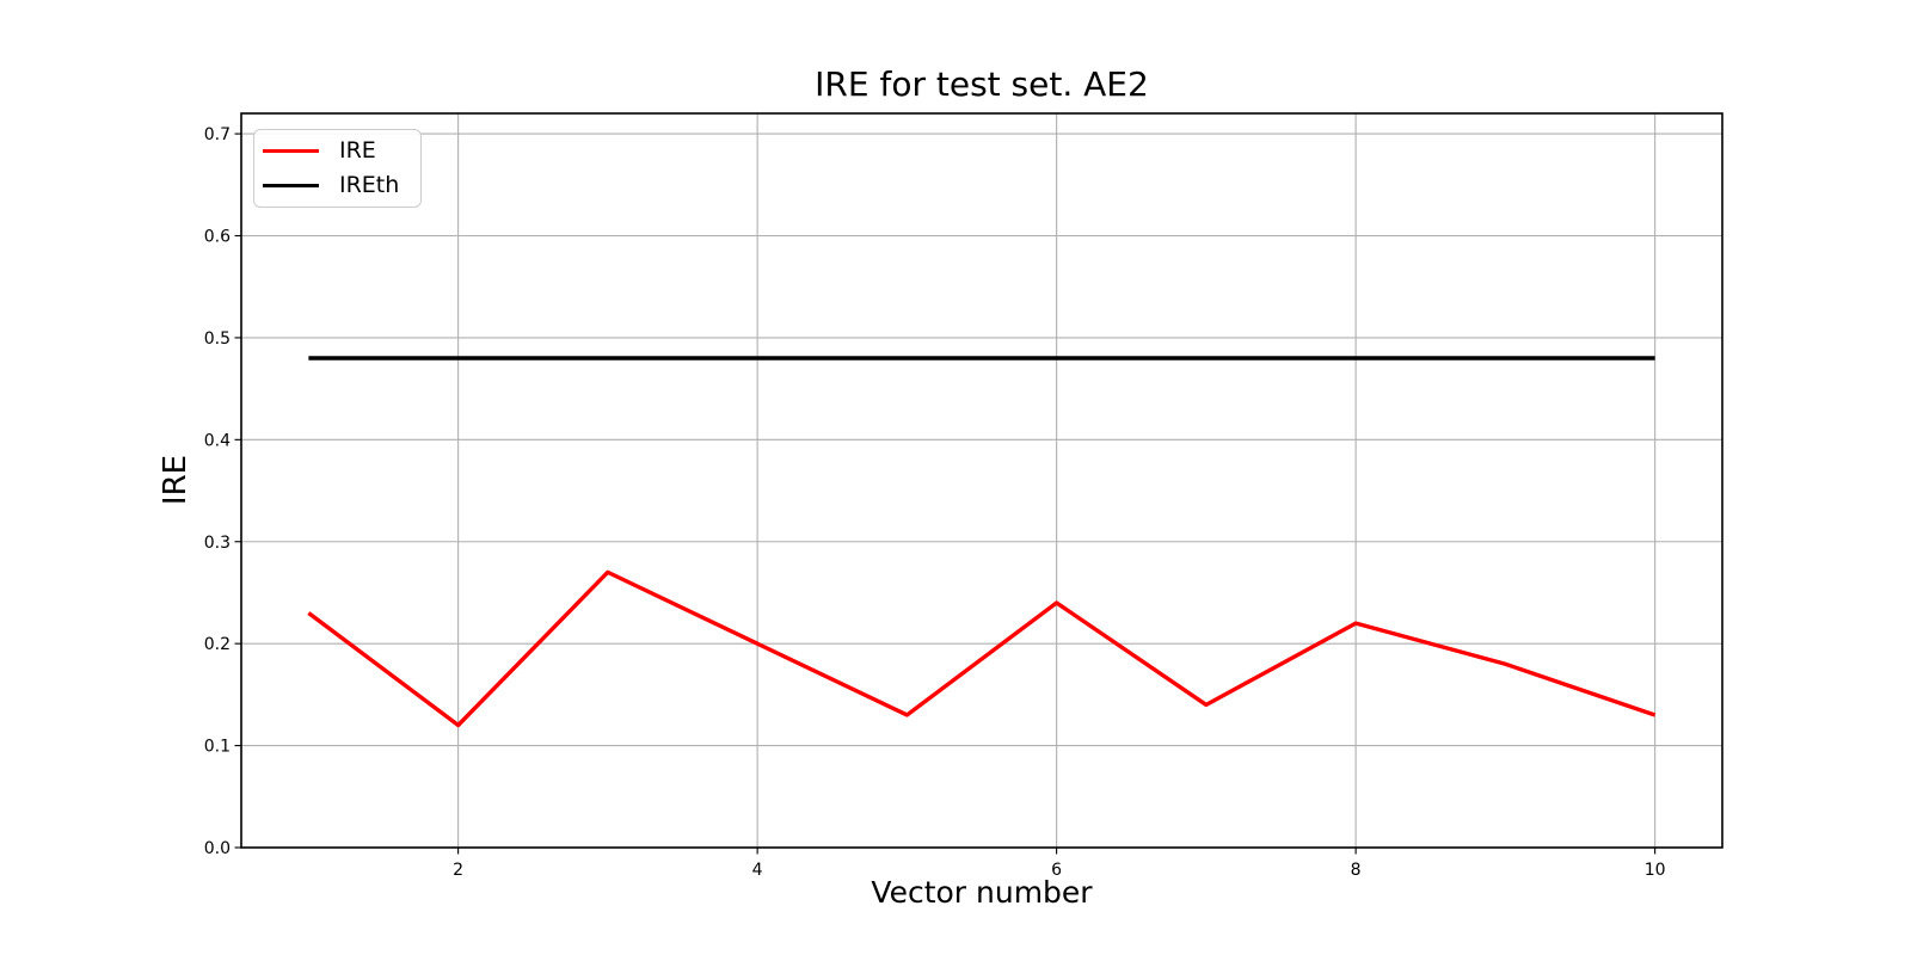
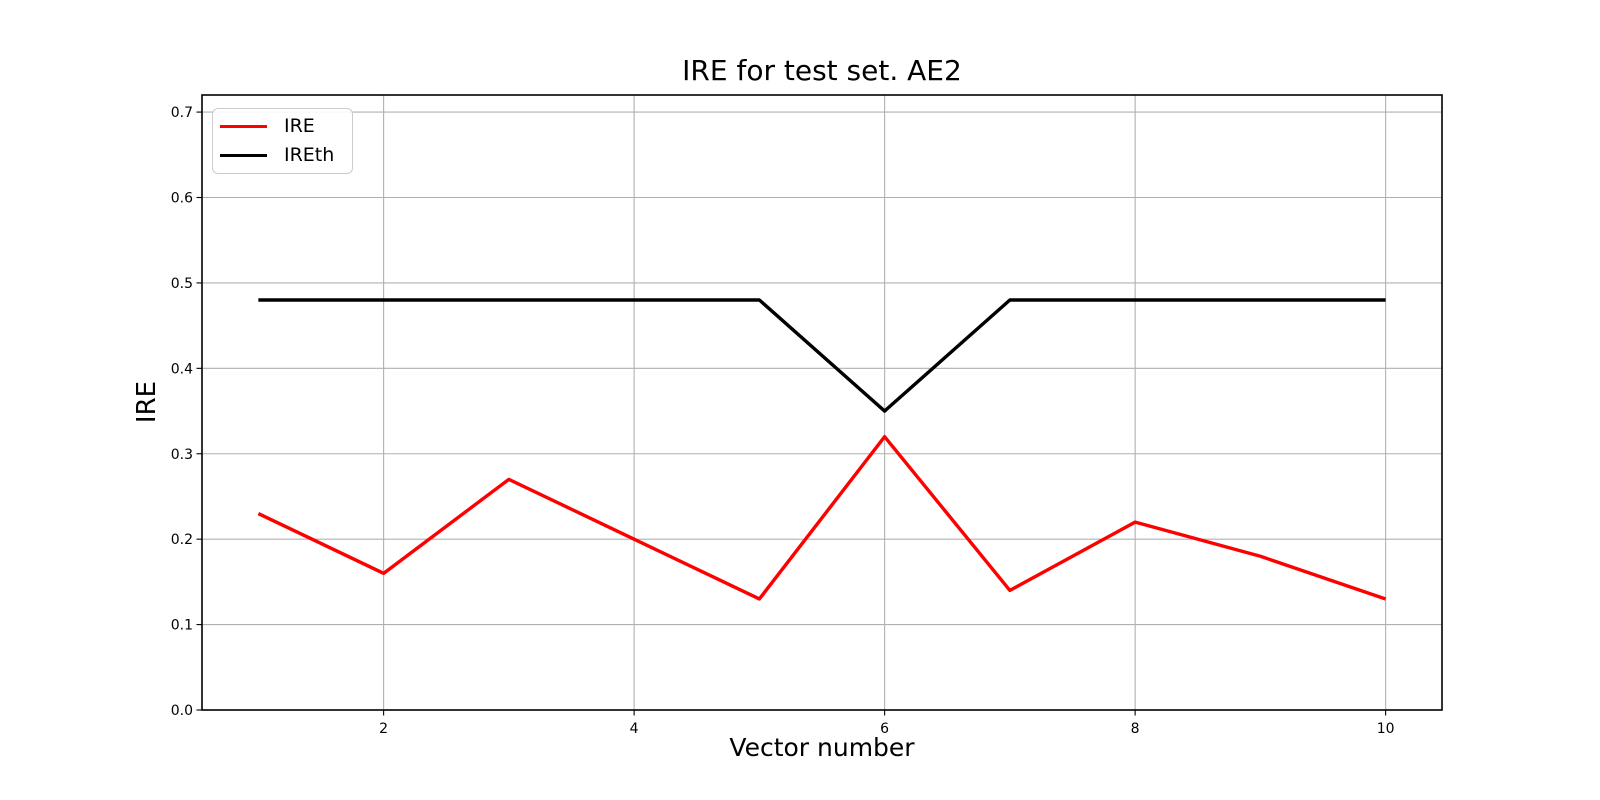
IRE/2: 0.12 -> 0.16
IRE/6: 0.24 -> 0.32
IREth/6: 0.48 -> 0.35
